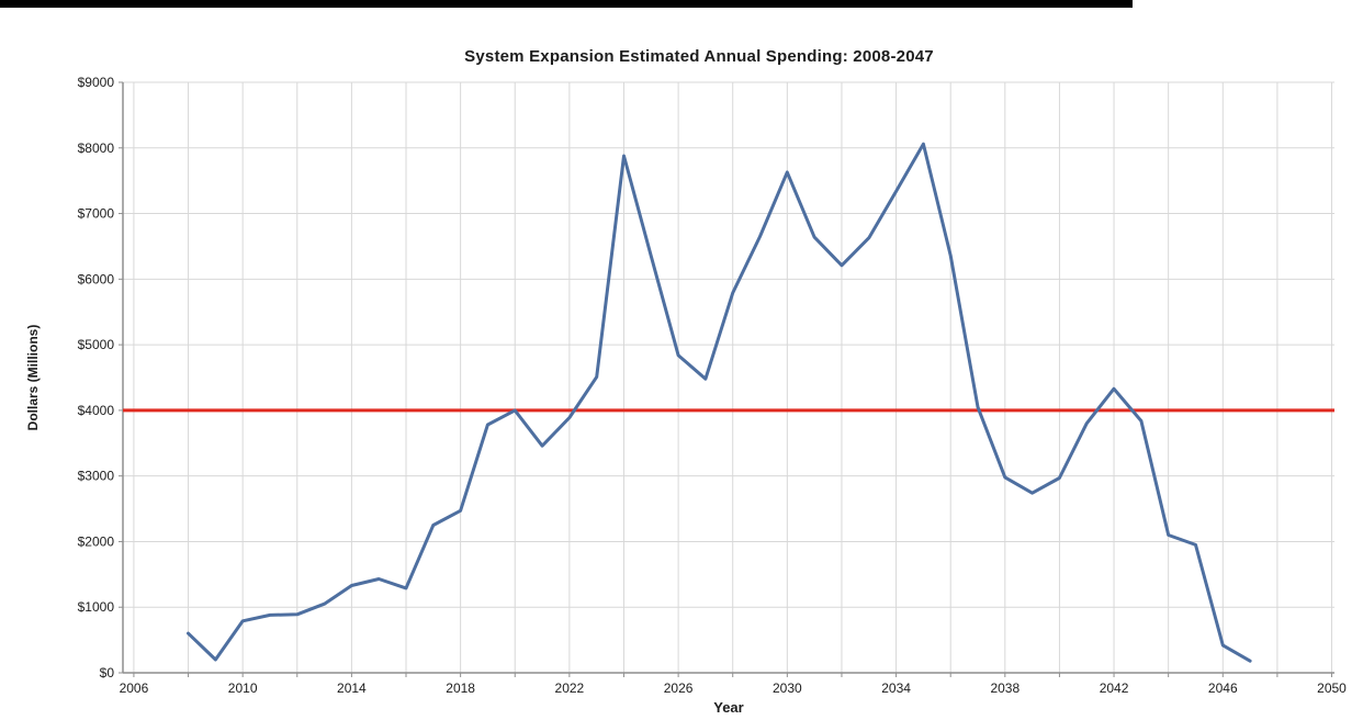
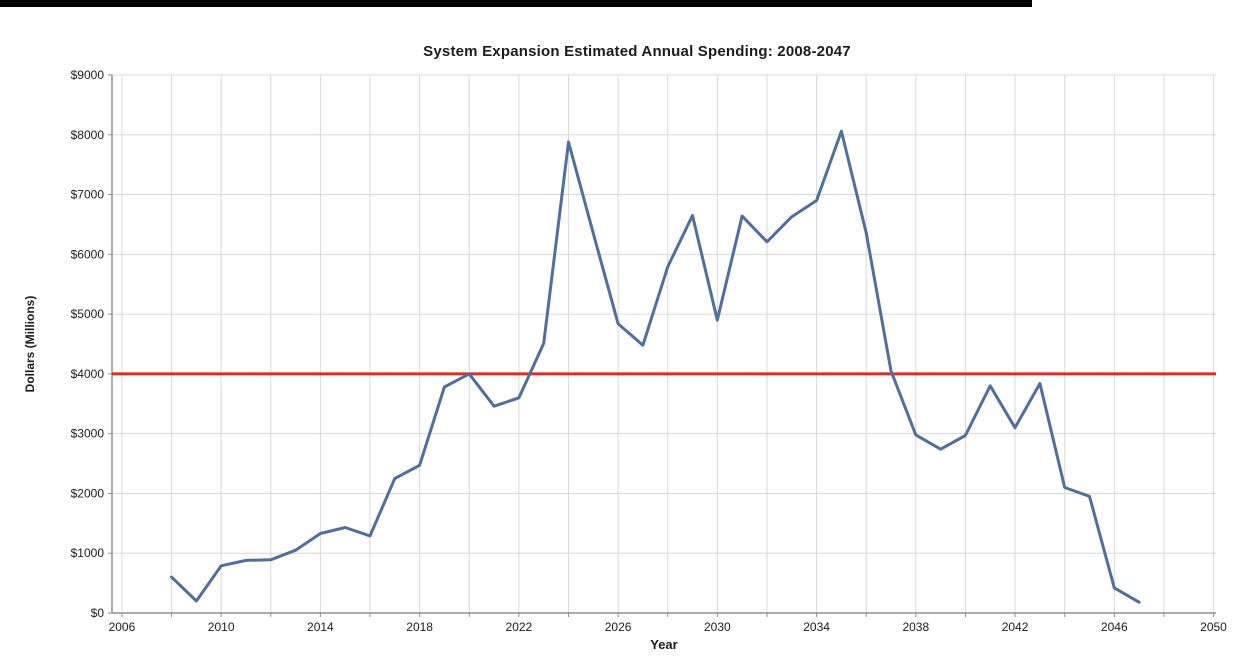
2022: $3900 -> $3600
2030: $7600 -> $4900
2034: $7300 -> $6900
2042: $4300 -> $3100
